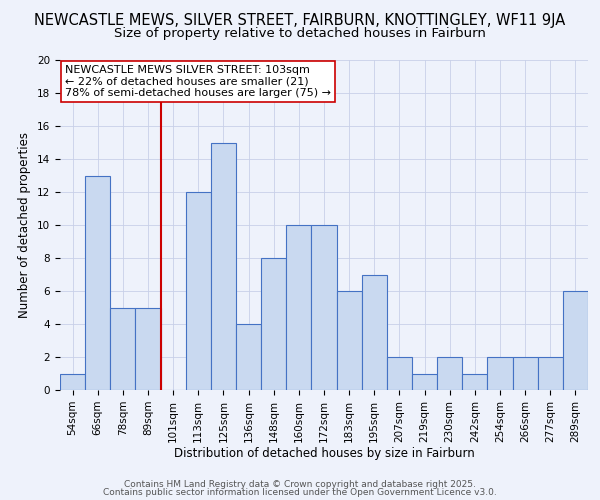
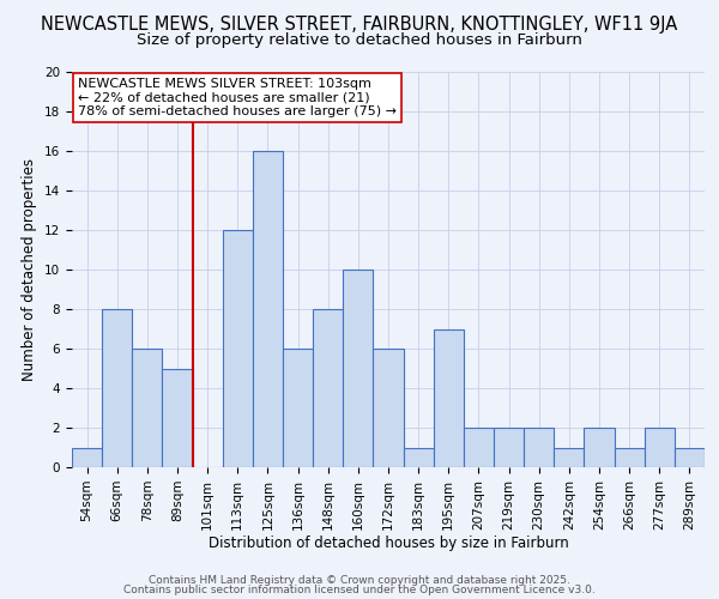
66sqm: 13 -> 8
78sqm: 5 -> 6
125sqm: 15 -> 16
136sqm: 4 -> 6
172sqm: 10 -> 6
183sqm: 6 -> 1
219sqm: 1 -> 2
266sqm: 2 -> 1
289sqm: 6 -> 1
